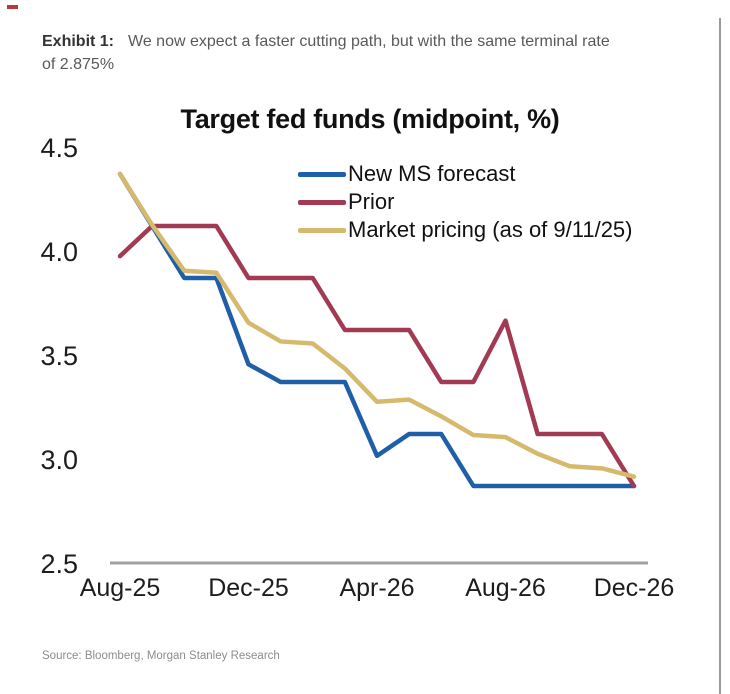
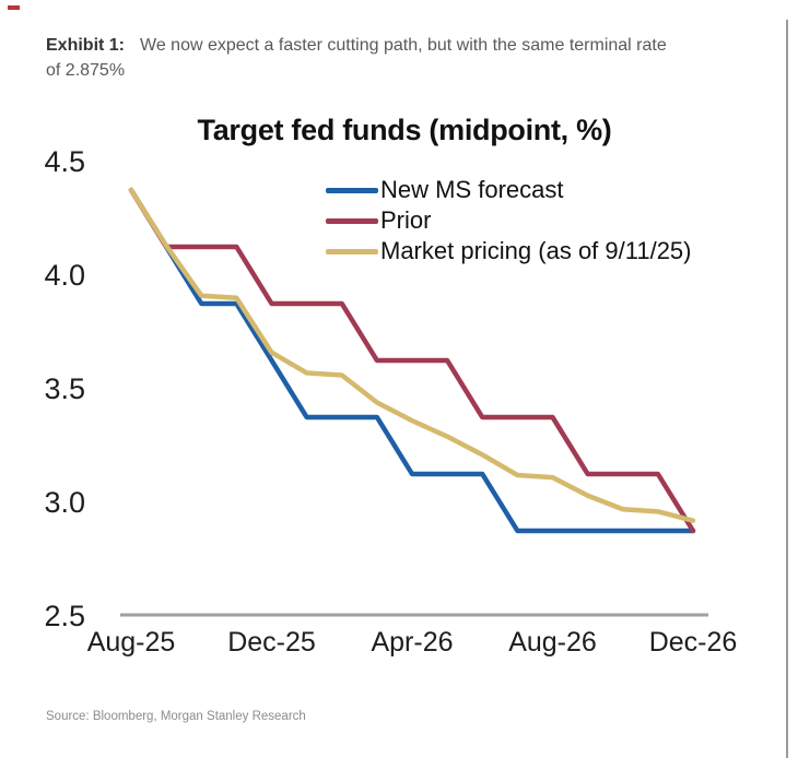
Prior/Aug-25: 3.98 -> 4.38
New MS forecast/Dec-25: 3.46 -> 3.62
New MS forecast/Apr-26: 3.02 -> 3.12
Market pricing (as of 9/11/25)/Apr-26: 3.28 -> 3.36
Prior/Aug-26: 3.67 -> 3.38
